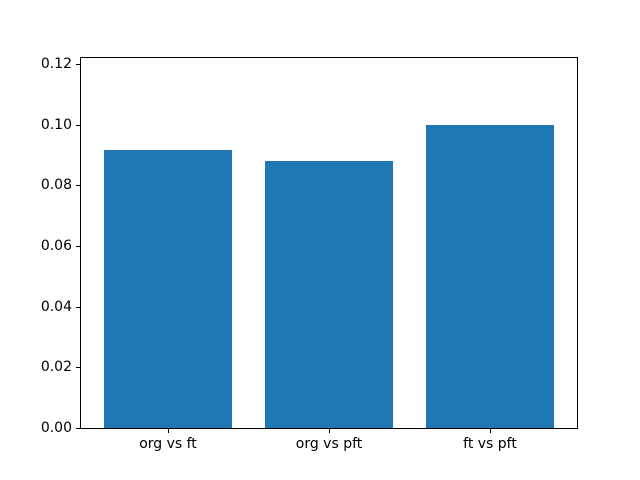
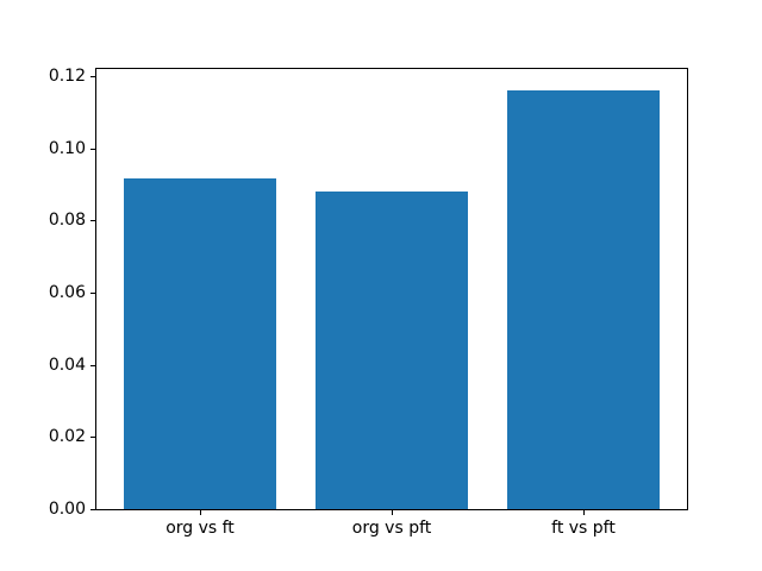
ft vs pft: 0.100 -> 0.116
